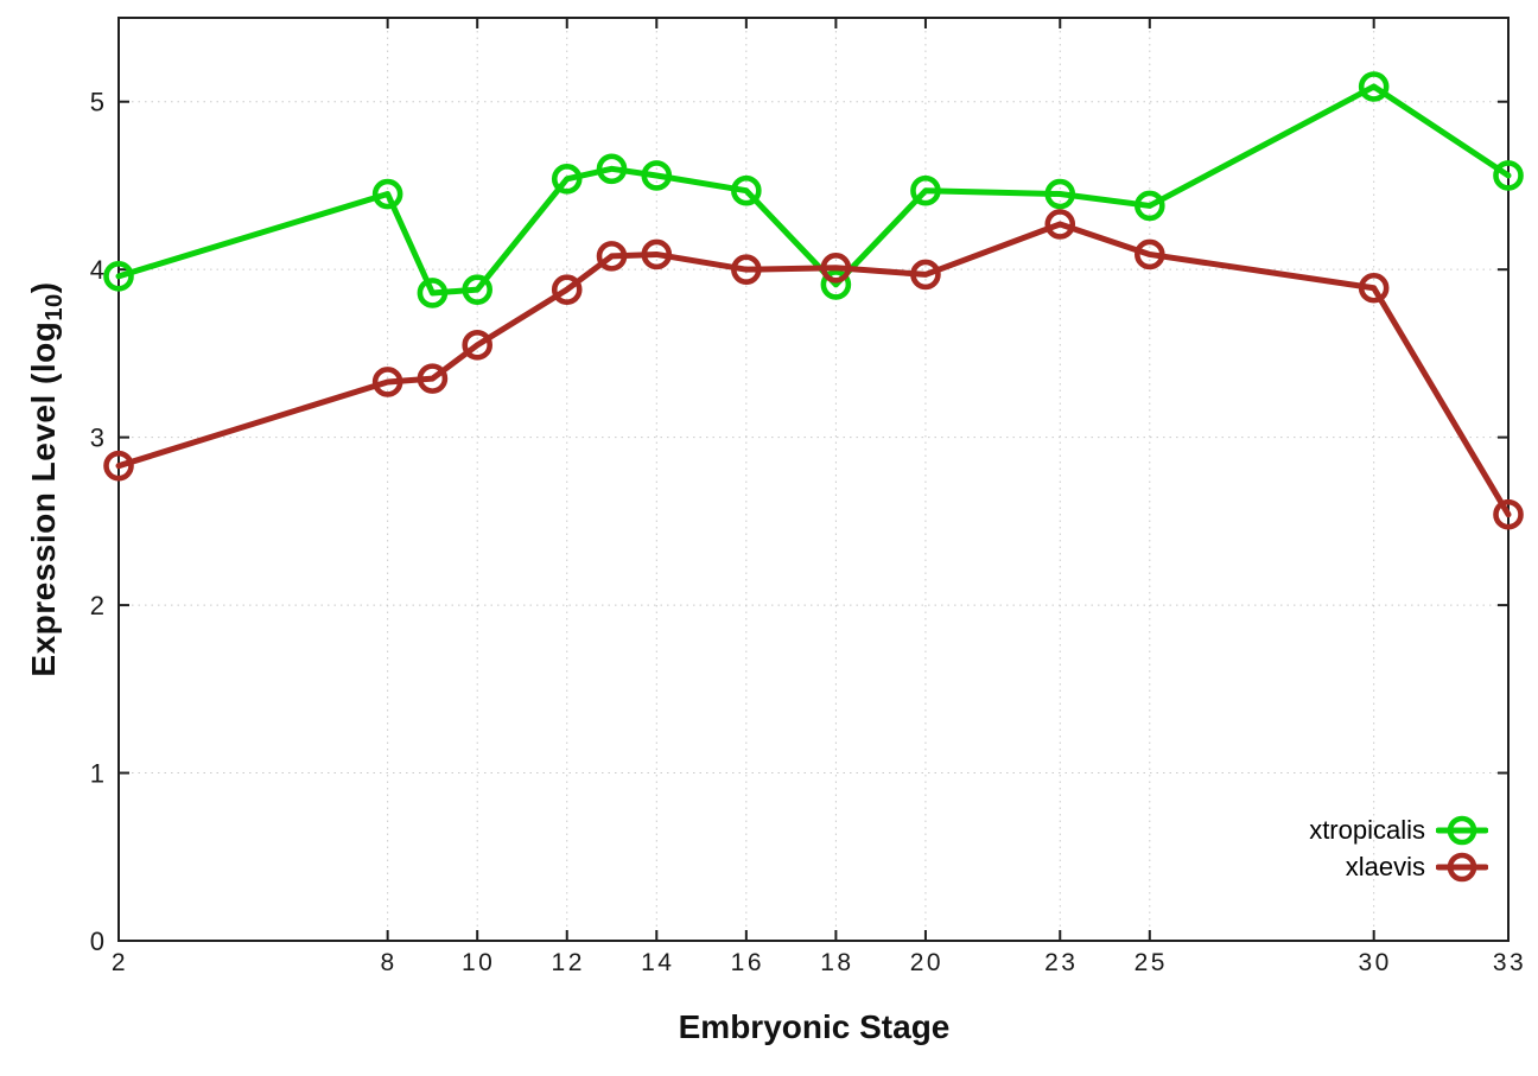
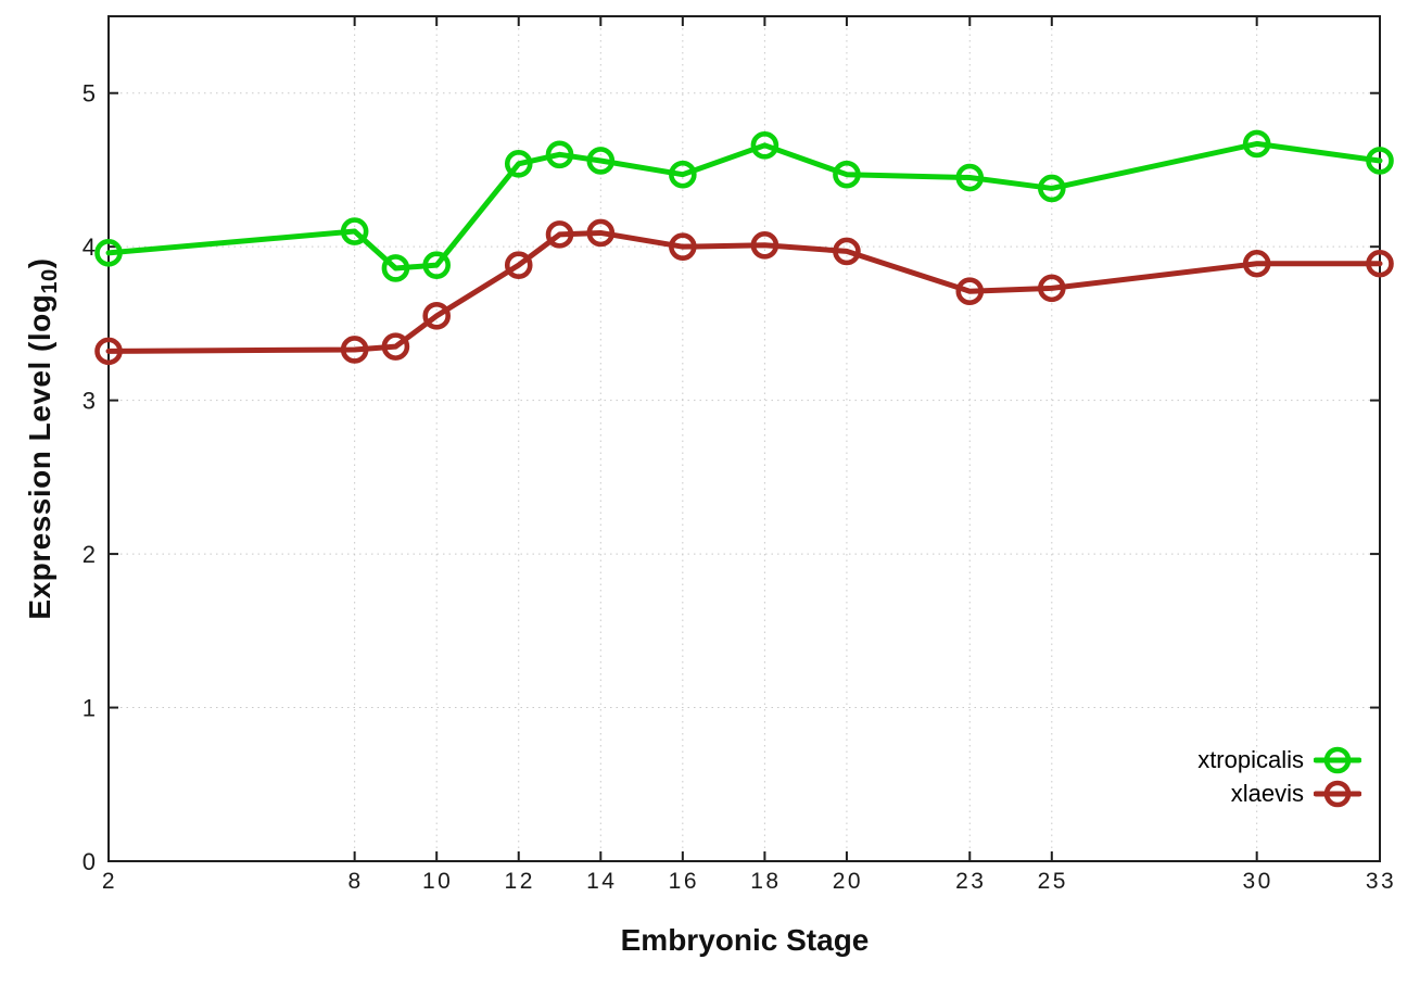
xlaevis/2: 2.83 -> 3.32
xtropicalis/8: 4.45 -> 4.10
xtropicalis/18: 3.91 -> 4.66
xlaevis/23: 4.27 -> 3.71
xlaevis/25: 4.09 -> 3.73
xtropicalis/30: 5.09 -> 4.67
xlaevis/33: 2.54 -> 3.89
